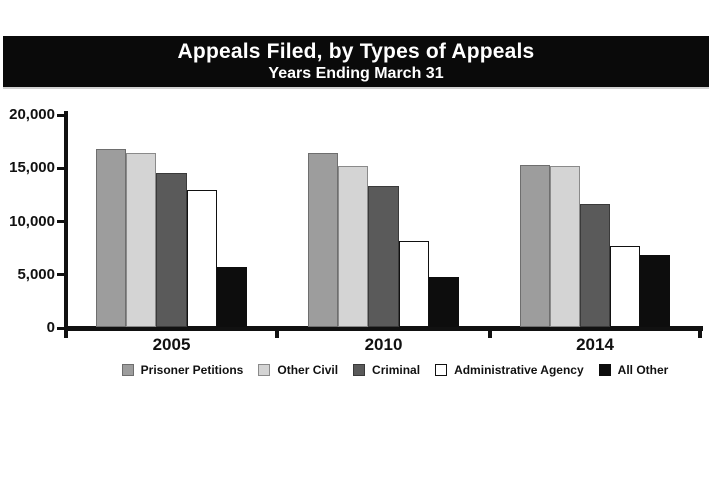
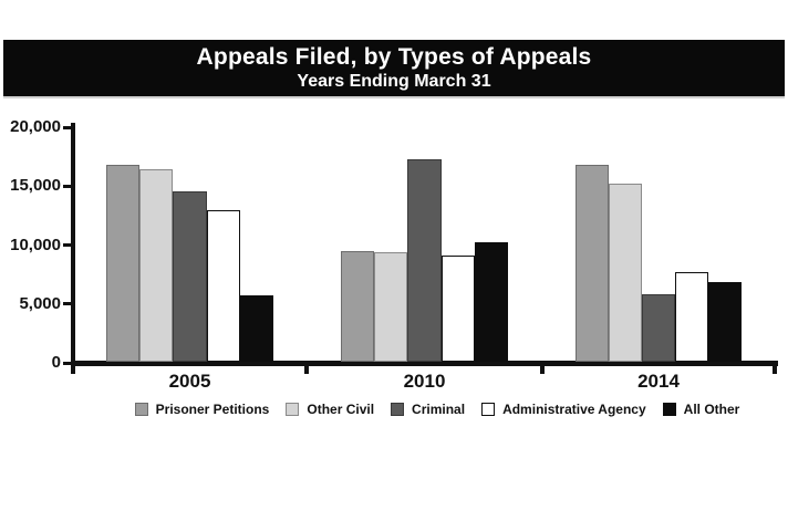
Prisoner Petitions/2010: 16300 -> 9400
Other Civil/2010: 15100 -> 9300
Criminal/2010: 13200 -> 17200
Administrative Agency/2010: 8100 -> 9000
All Other/2010: 4600 -> 10100
Prisoner Petitions/2014: 15200 -> 16700
Criminal/2014: 11600 -> 5700
